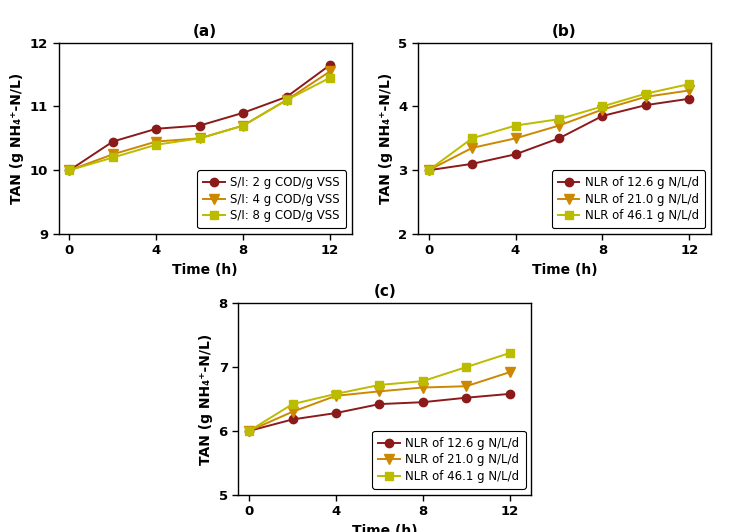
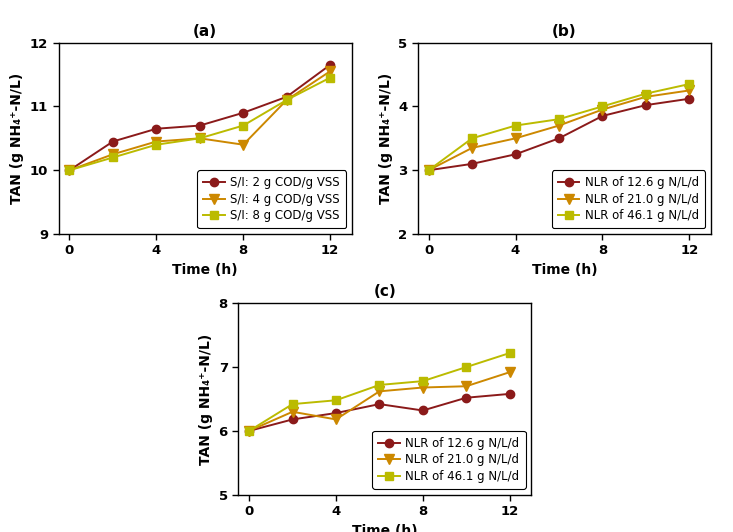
(a)/S/I: 4 g COD/g VSS/8: 10.70 -> 10.40
(c)/NLR of 21.0 g N/L/d/4: 6.55 -> 6.18
(c)/NLR of 46.1 g N/L/d/4: 6.58 -> 6.48
(c)/NLR of 12.6 g N/L/d/8: 6.45 -> 6.32
